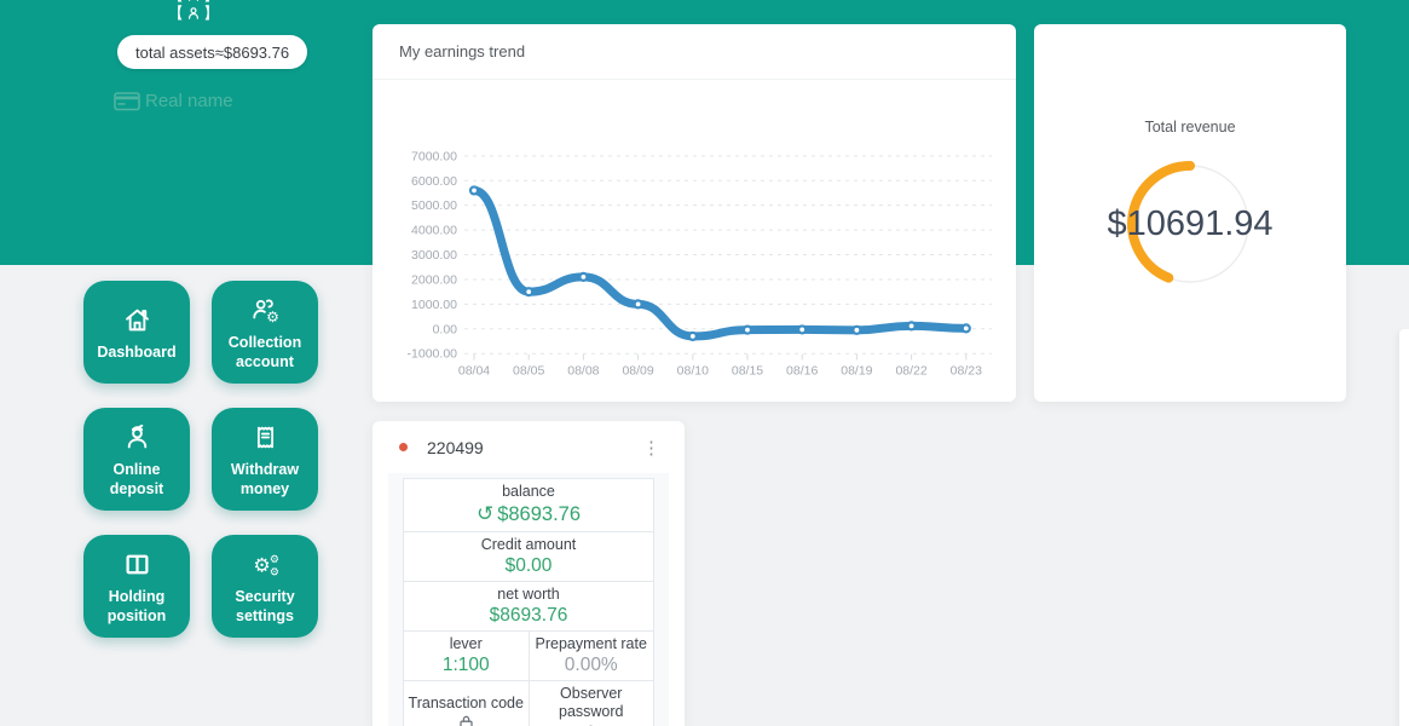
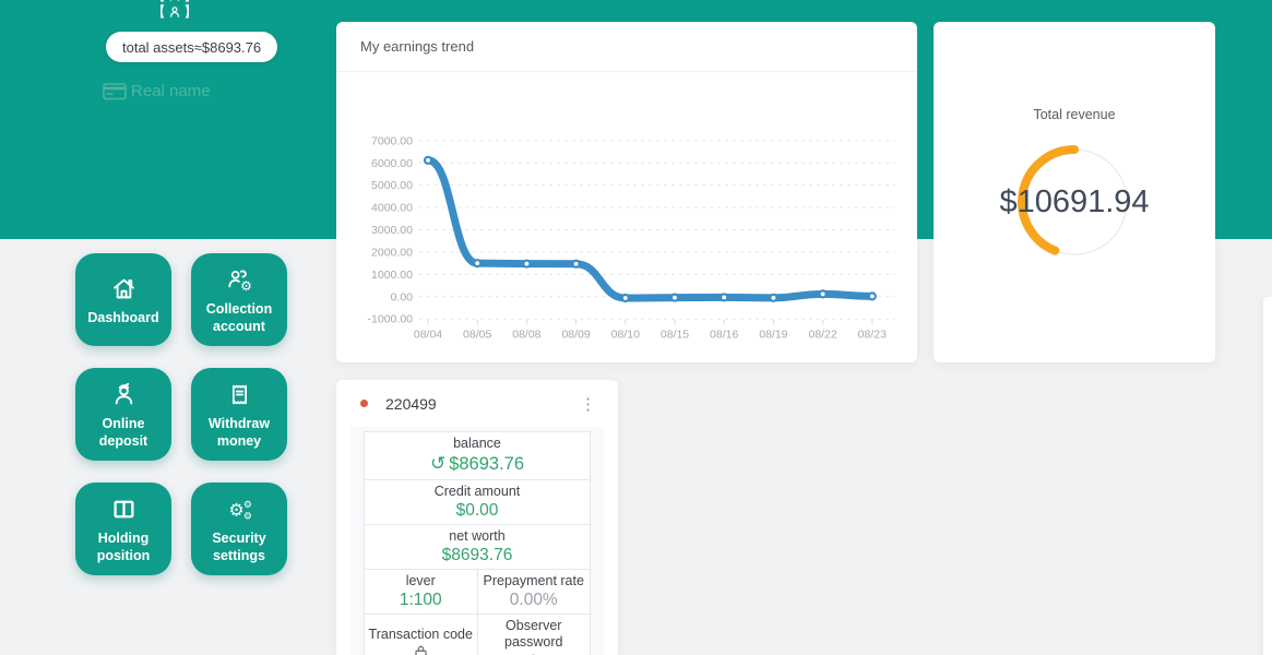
08/04: 5600 -> 6100
08/08: 2100 -> 1500
08/09: 1000 -> 1500
08/10: -300 -> -100
